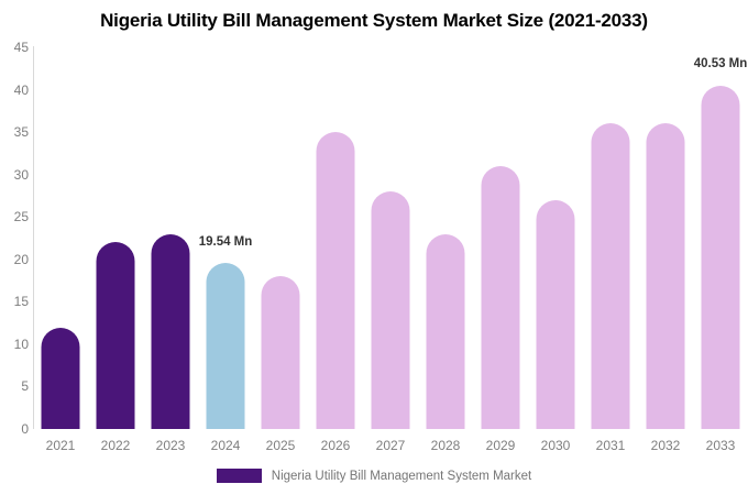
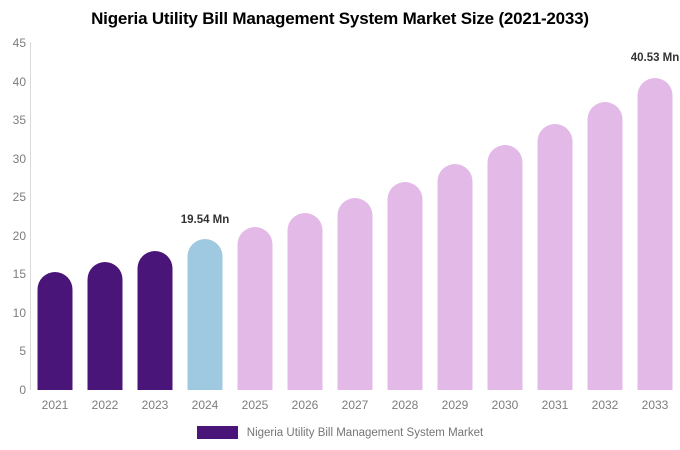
2021: 12 -> 15
2022: 22 -> 17
2023: 23 -> 18
2025: 18 -> 21
2026: 35 -> 23
2027: 28 -> 25
2028: 23 -> 27
2029: 31 -> 29
2030: 27 -> 32
2031: 36 -> 34
2032: 36 -> 37
